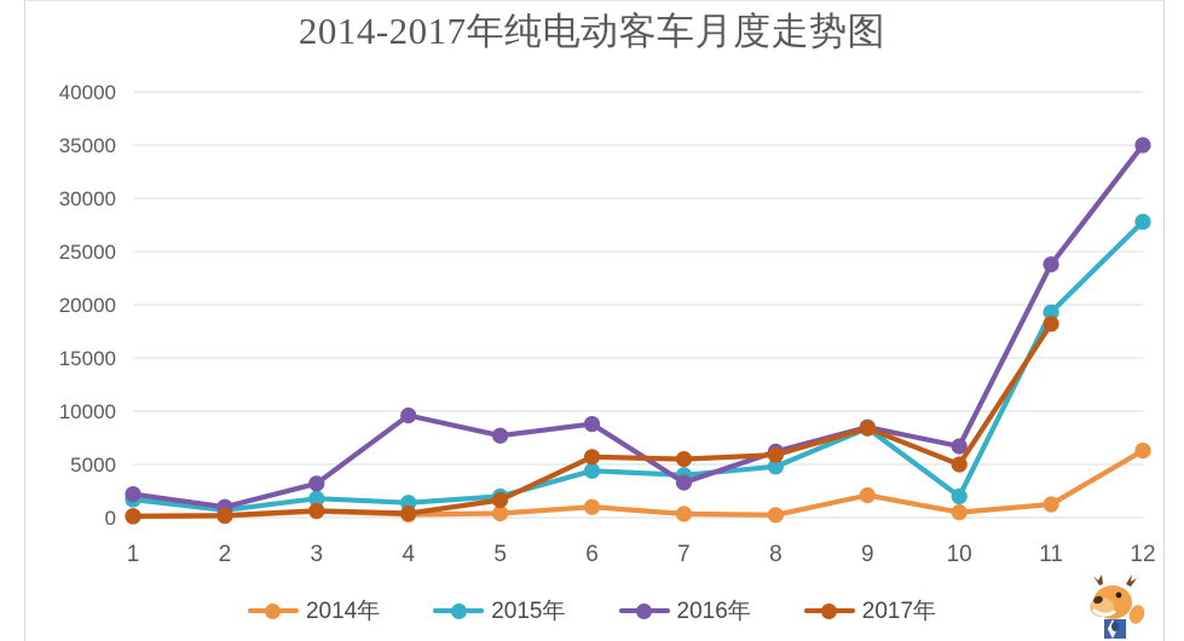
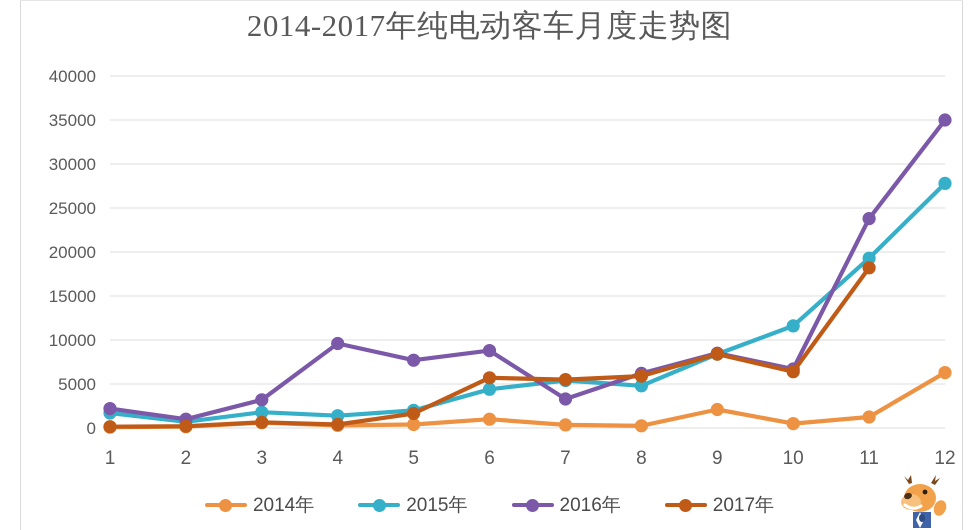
2015年/7: 4000 -> 5000
2015年/10: 2000 -> 12000
2017年/10: 5000 -> 6000
